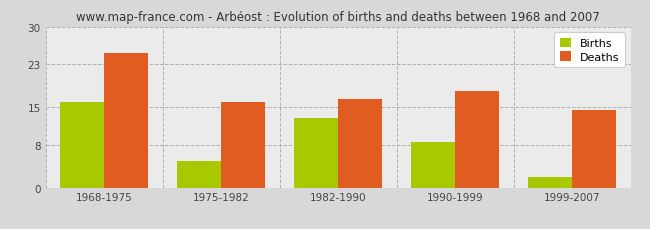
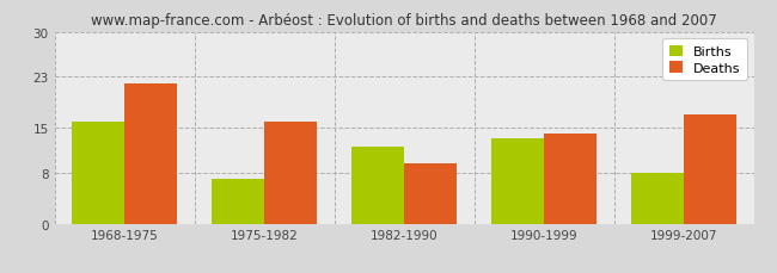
Deaths/1968-1975: 25.0 -> 22.0
Births/1975-1982: 5.0 -> 7.0
Births/1982-1990: 13.0 -> 12.0
Deaths/1982-1990: 16.5 -> 9.4
Births/1990-1999: 8.5 -> 13.4
Deaths/1990-1999: 18.0 -> 14.0
Births/1999-2007: 2.0 -> 8.0
Deaths/1999-2007: 14.5 -> 17.0
